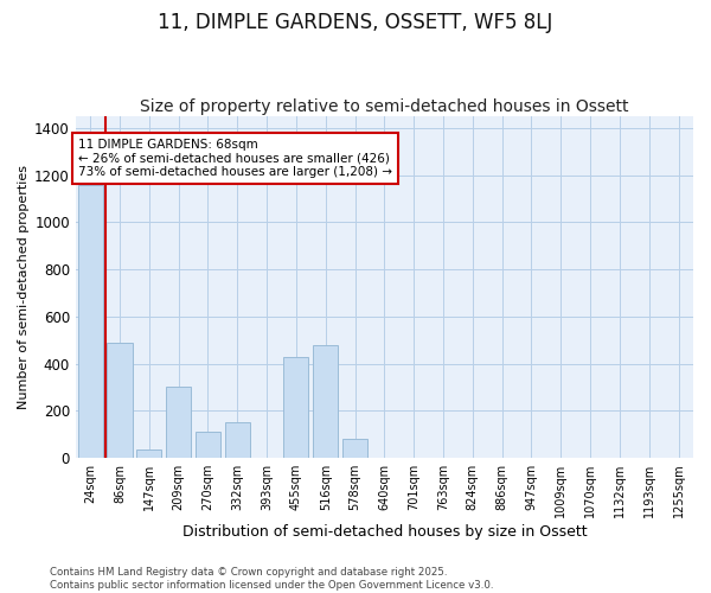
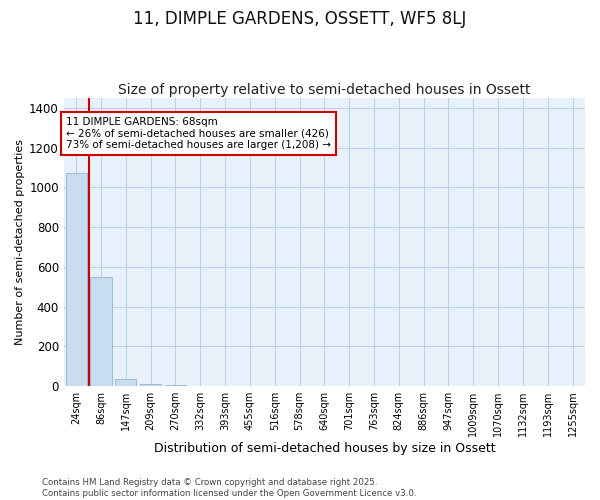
24sqm: 1160 -> 1080
86sqm: 490 -> 550
209sqm: 300 -> 10
270sqm: 110 -> 0
332sqm: 150 -> 0
455sqm: 430 -> 0
516sqm: 480 -> 0
578sqm: 80 -> 0
